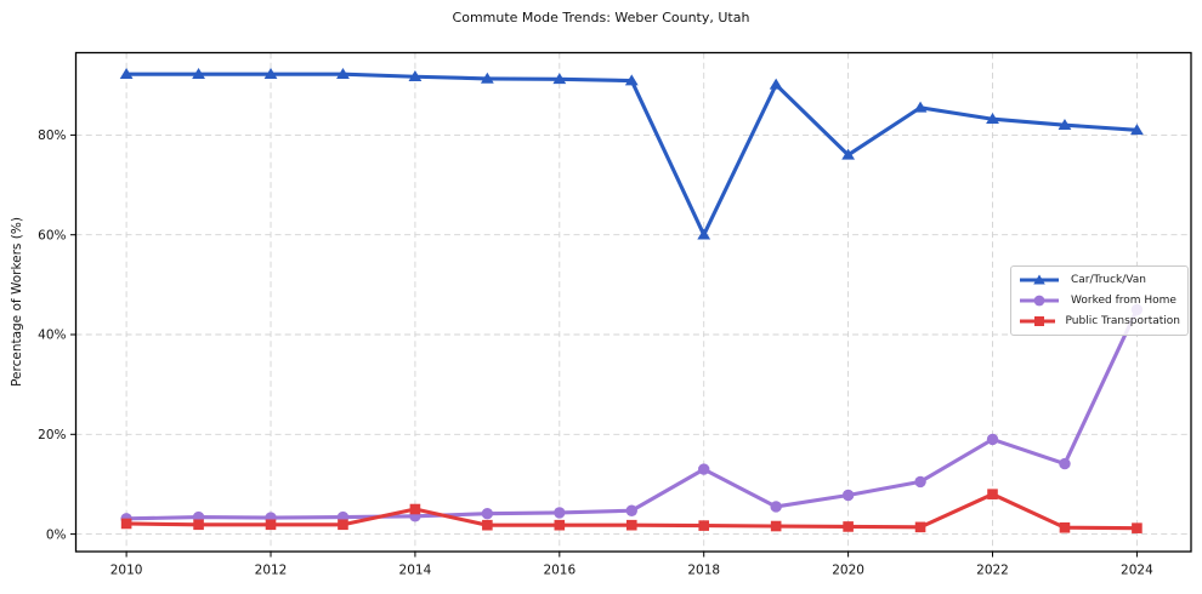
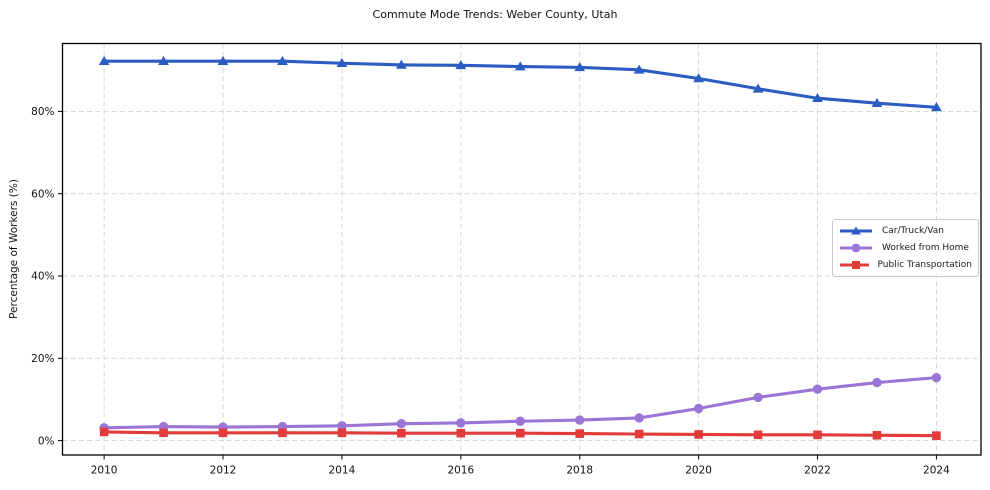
Public Transportation/2014: 5% -> 2%
Car/Truck/Van/2018: 60% -> 91%
Worked from Home/2018: 13% -> 5%
Car/Truck/Van/2020: 76% -> 88%
Worked from Home/2022: 19% -> 12%
Public Transportation/2022: 8% -> 1%
Worked from Home/2024: 45% -> 15%
